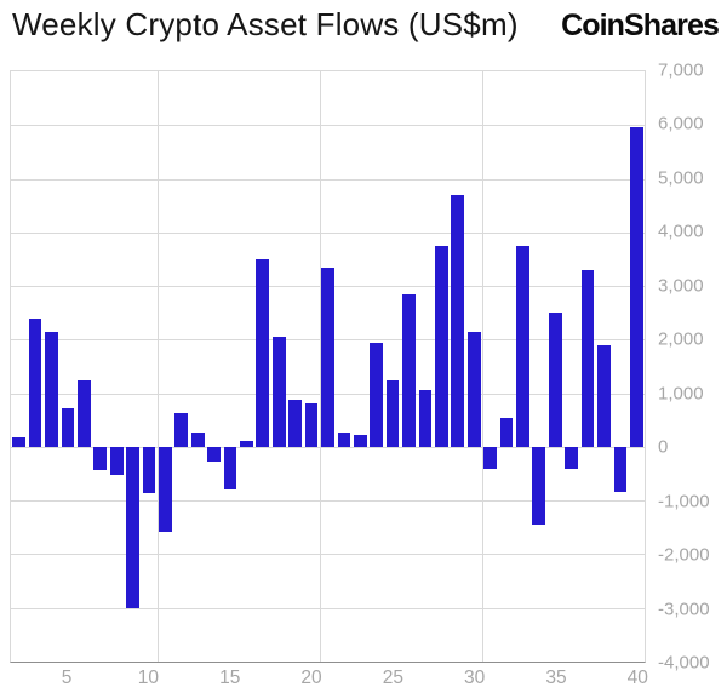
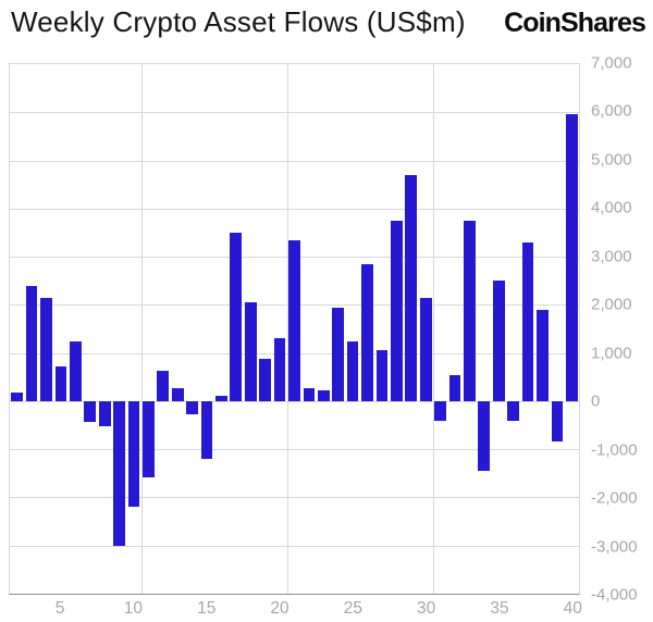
10: -900 -> -2200
15: -800 -> -1200
20: 800 -> 1300
